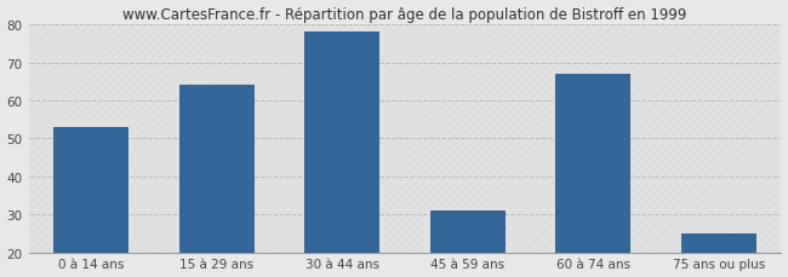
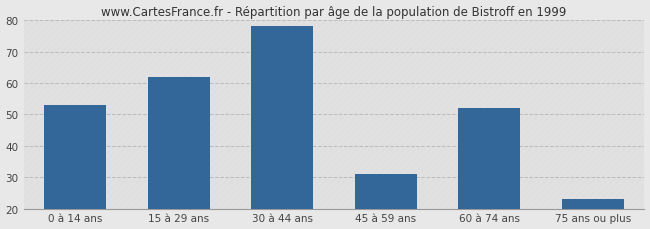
15 à 29 ans: 64 -> 62
60 à 74 ans: 67 -> 52
75 ans ou plus: 25 -> 23
